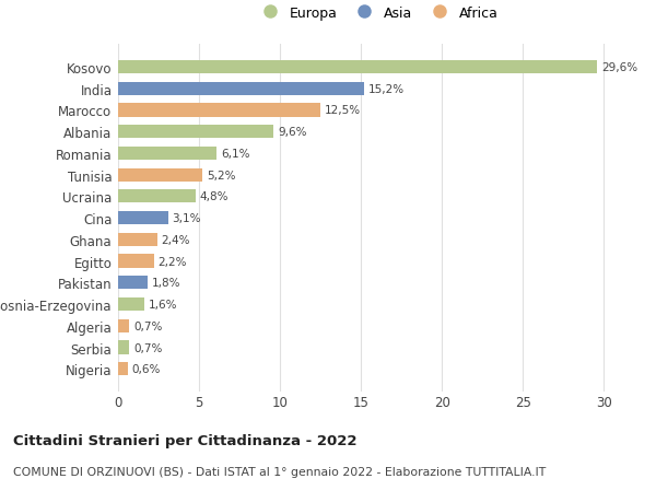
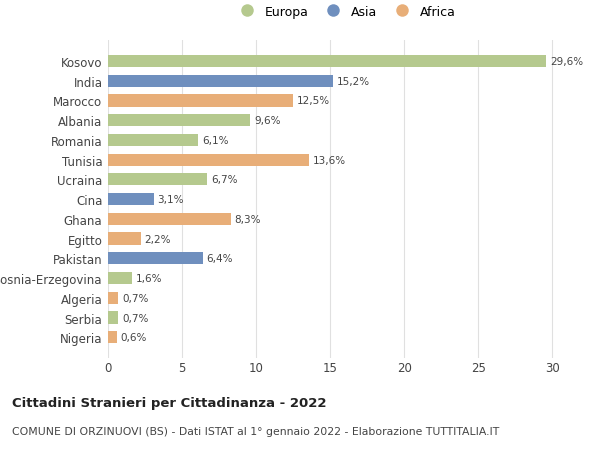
Tunisia: 5,2% -> 13,6%
Ucraina: 4,8% -> 6,7%
Ghana: 2,4% -> 8,3%
Pakistan: 1,8% -> 6,4%
